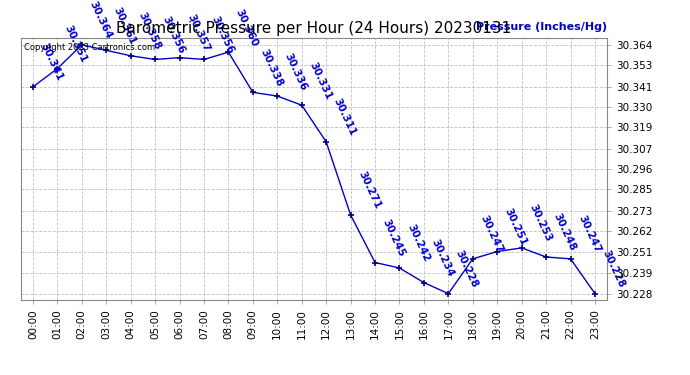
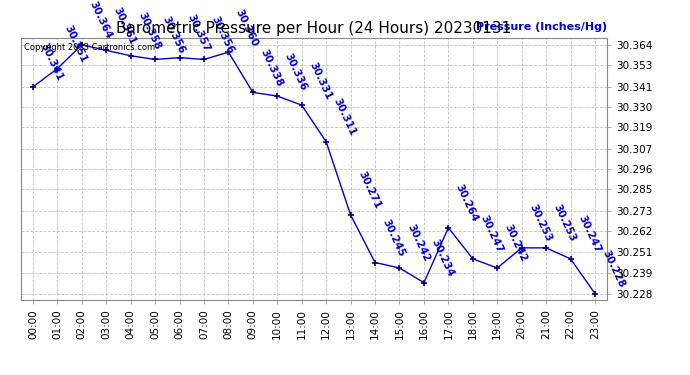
17:00: 30.228 -> 30.264
19:00: 30.251 -> 30.242
21:00: 30.248 -> 30.253
